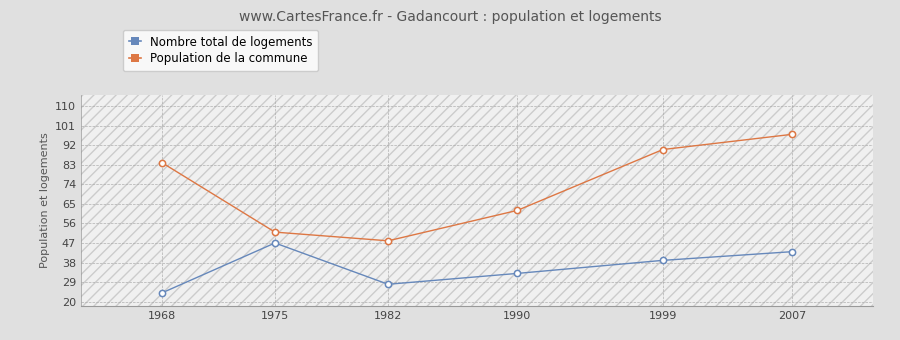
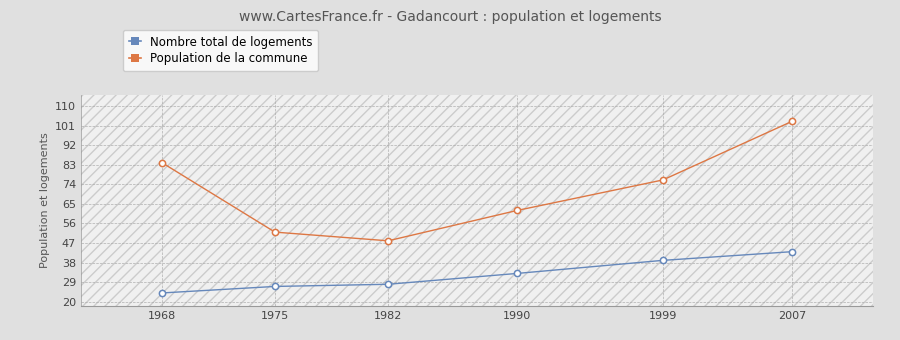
Nombre total de logements/1975: 47 -> 27
Population de la commune/1999: 90 -> 76
Population de la commune/2007: 97 -> 103
